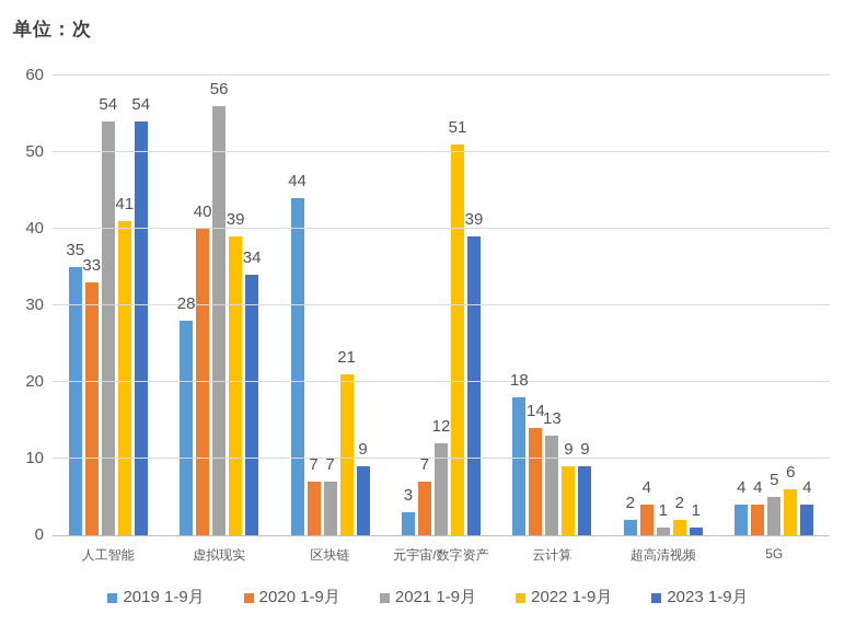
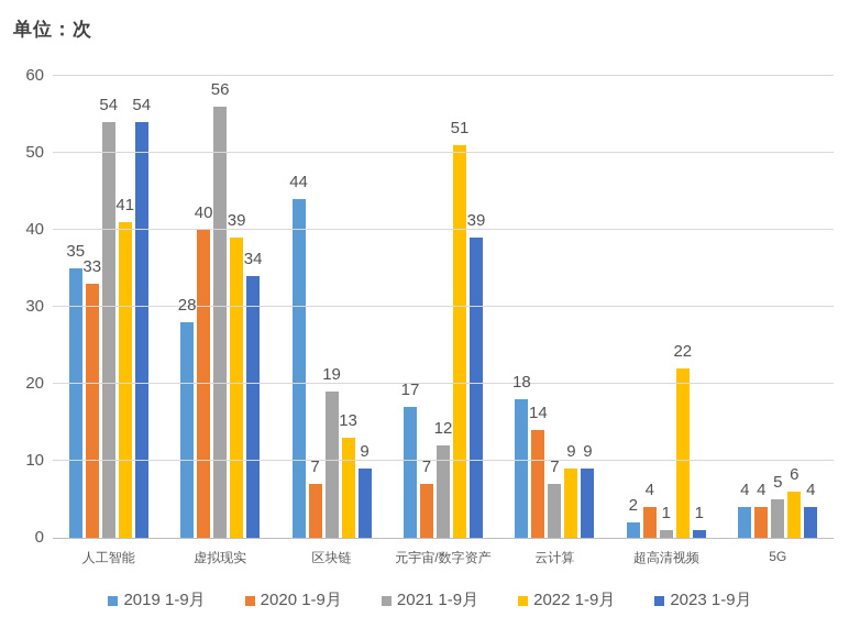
2021 1-9月/区块链: 7 -> 19
2022 1-9月/区块链: 21 -> 13
2019 1-9月/元宇宙/数字资产: 3 -> 17
2021 1-9月/云计算: 13 -> 7
2022 1-9月/超高清视频: 2 -> 22
